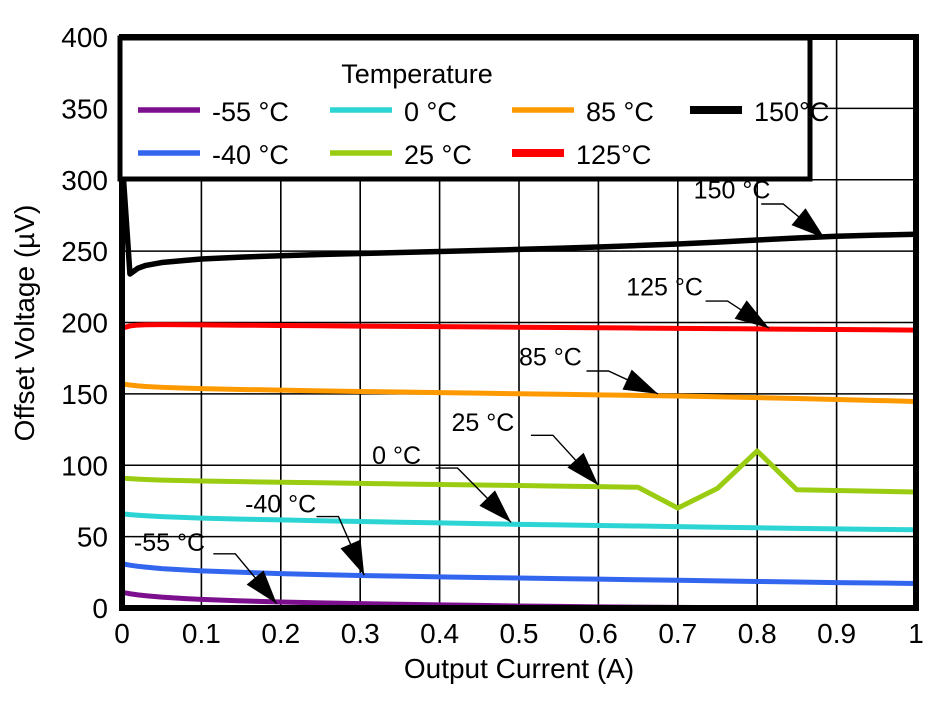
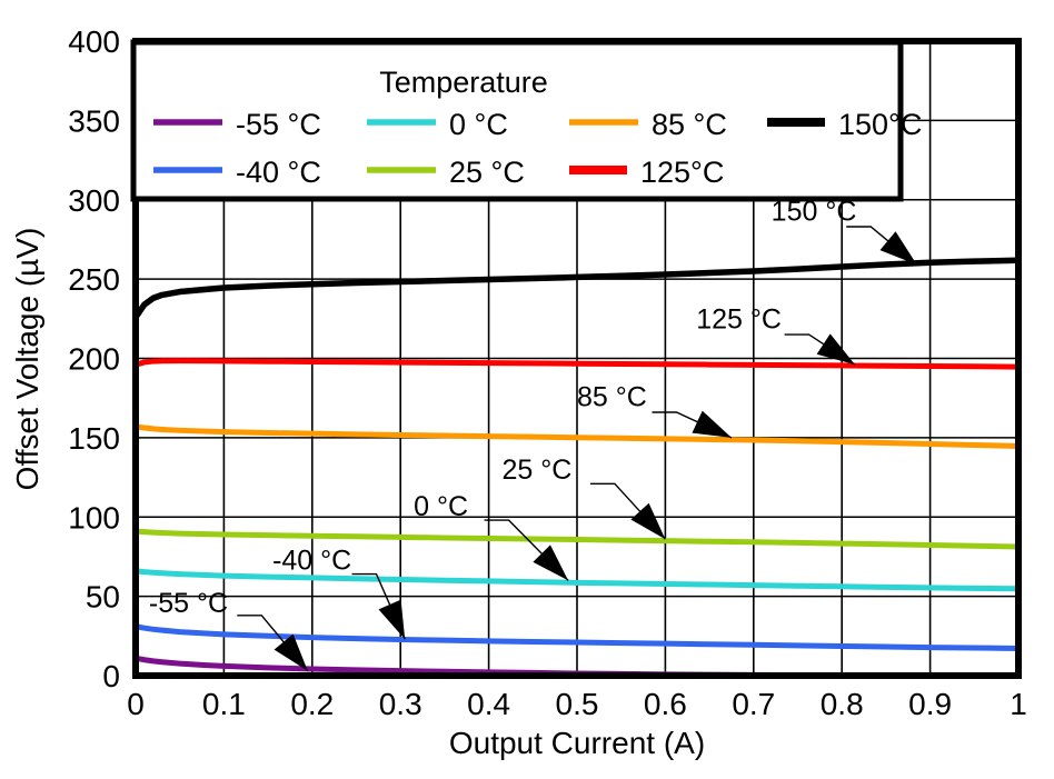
150°C/0: 316 -> 226
25 °C/0.7: 70 -> 84
25 °C/0.8: 110 -> 83
